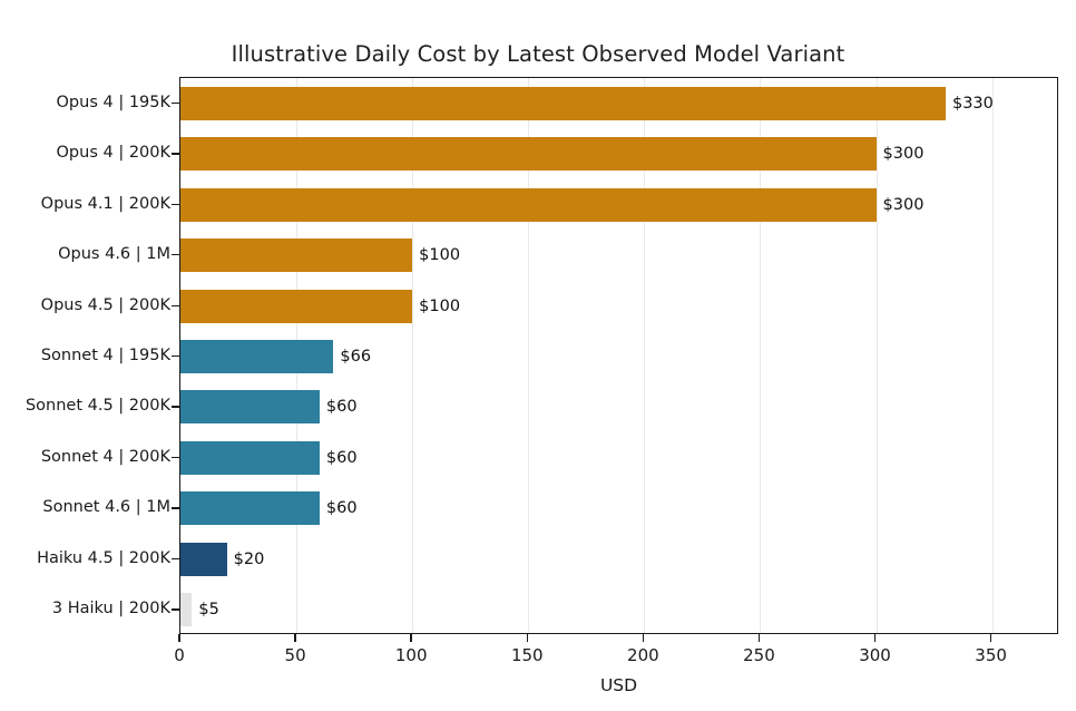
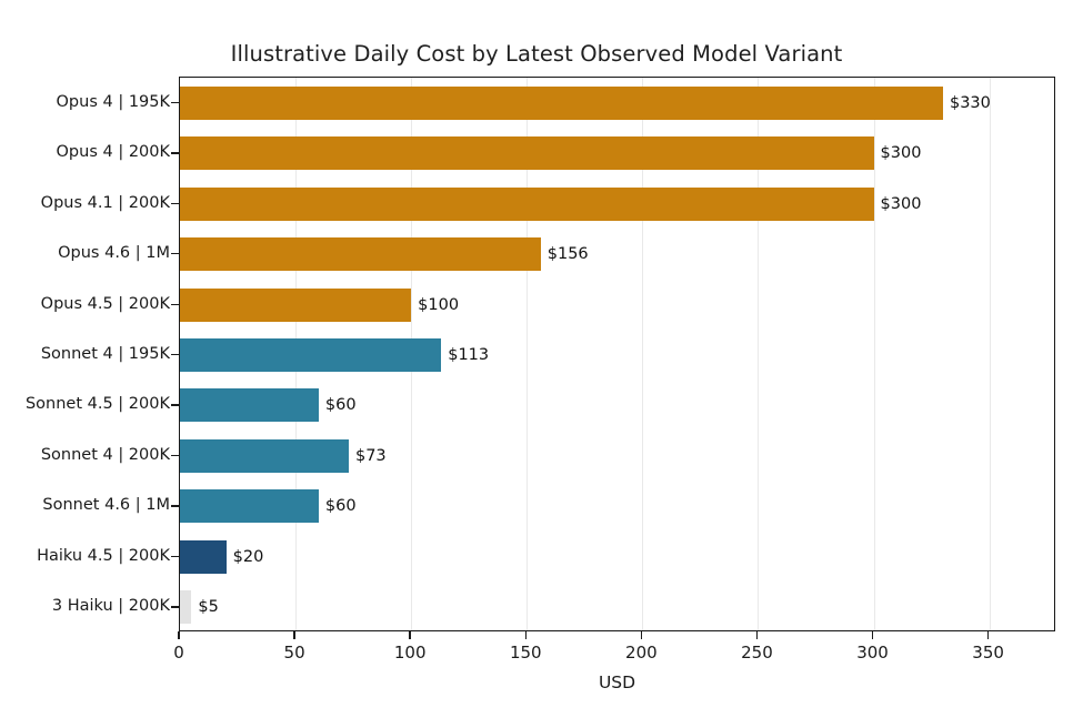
Opus 4.6 | 1M: $100 -> $156
Sonnet 4 | 195K: $66 -> $113
Sonnet 4 | 200K: $60 -> $73
